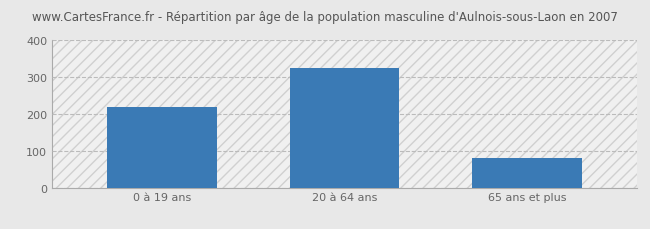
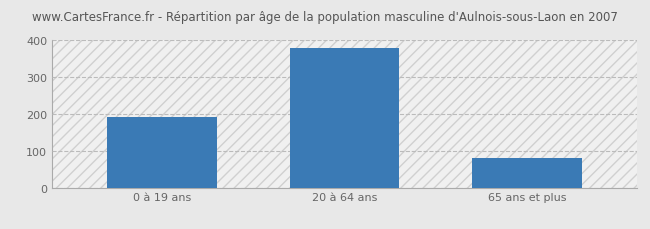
0 à 19 ans: 220 -> 193
20 à 64 ans: 325 -> 380
